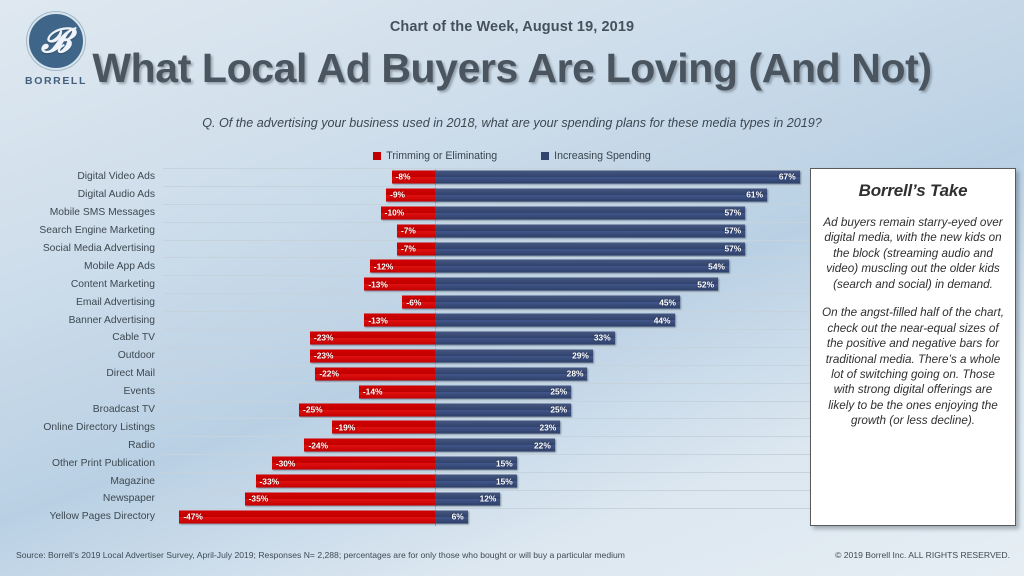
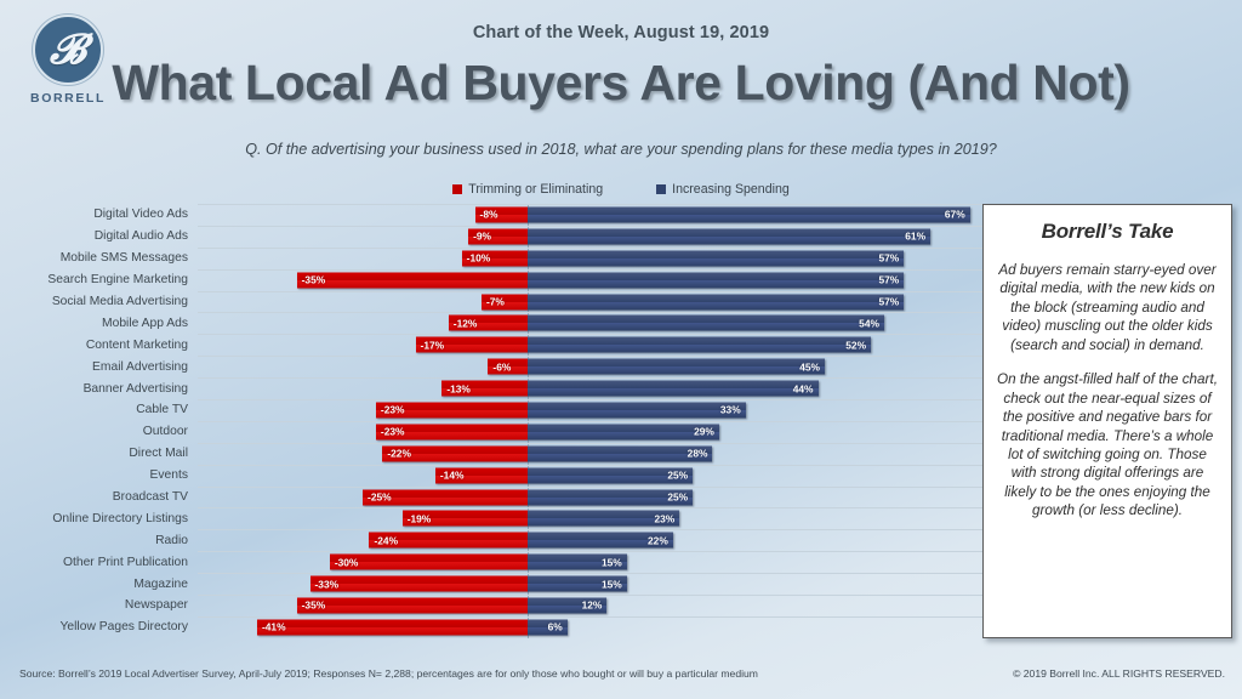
Trimming or Eliminating/Search Engine Marketing: -7% -> -35%
Trimming or Eliminating/Content Marketing: -13% -> -17%
Trimming or Eliminating/Yellow Pages Directory: -47% -> -41%
